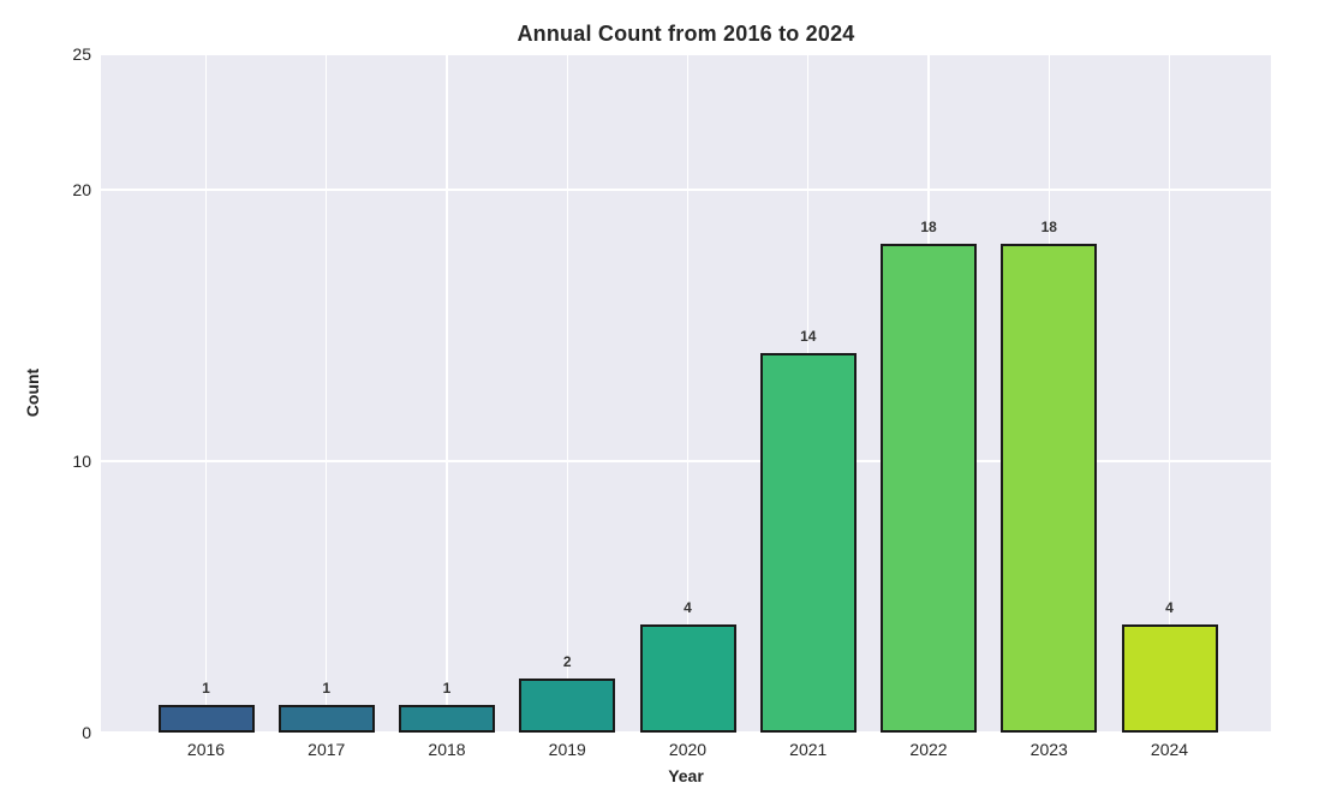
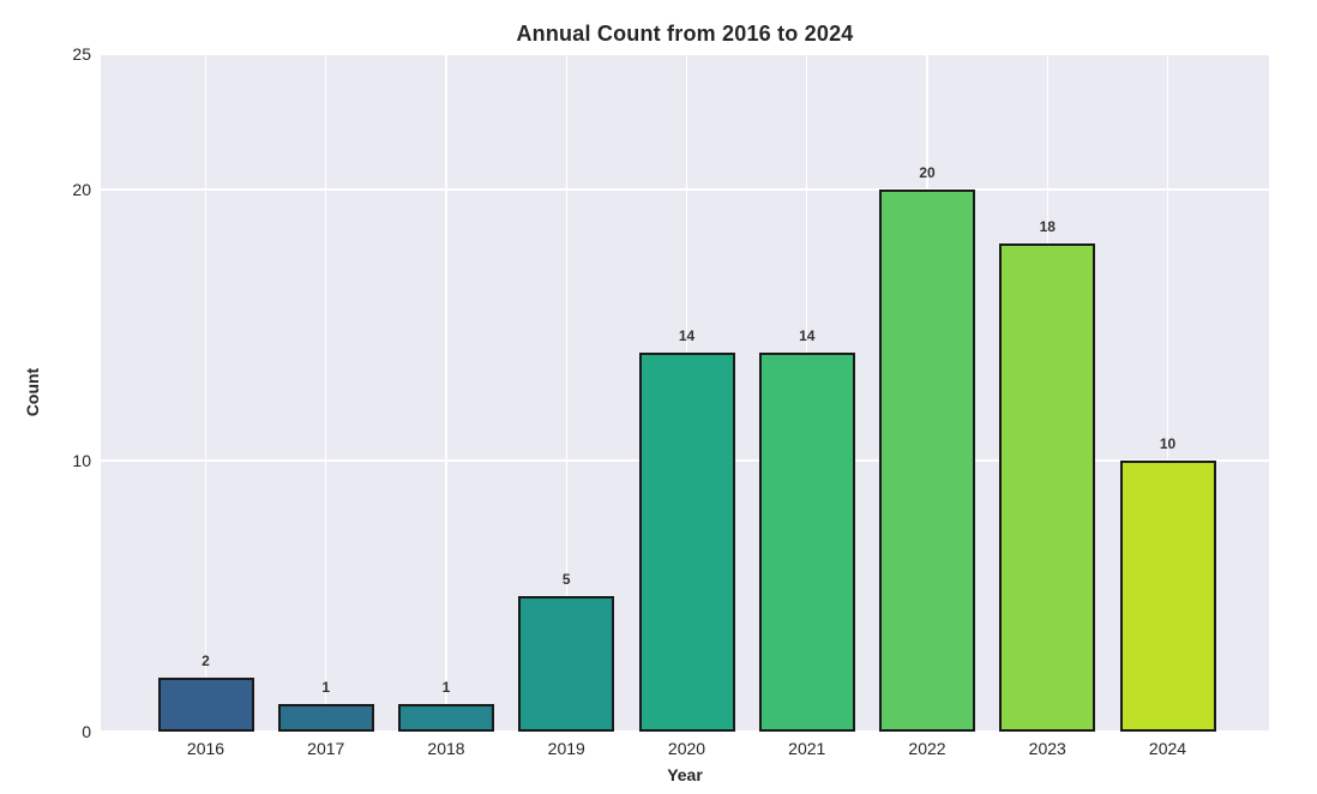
2016: 1 -> 2
2019: 2 -> 5
2020: 4 -> 14
2022: 18 -> 20
2024: 4 -> 10
